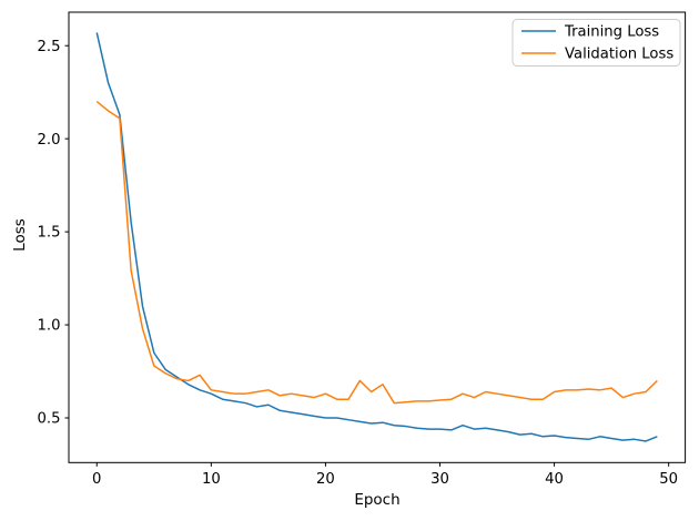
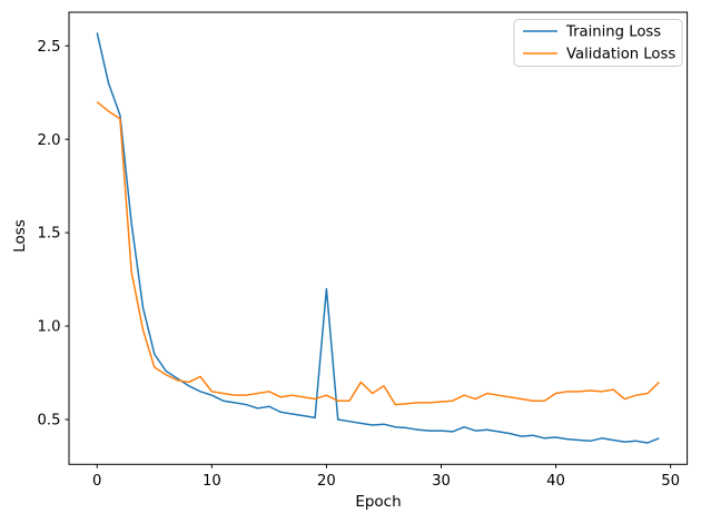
Training Loss/20: 0.50 -> 1.20
